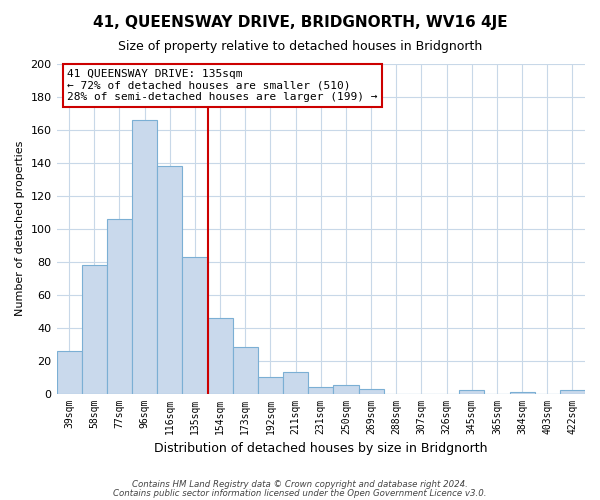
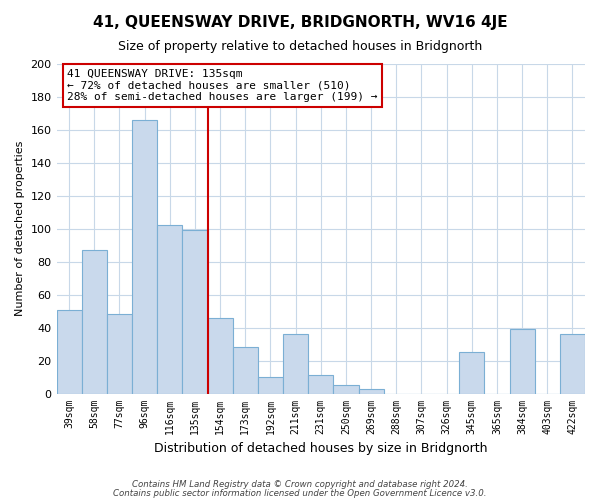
39sqm: 26 -> 51
58sqm: 78 -> 87
77sqm: 106 -> 48
116sqm: 138 -> 102
135sqm: 83 -> 99
211sqm: 13 -> 36
231sqm: 4 -> 11
345sqm: 2 -> 25
384sqm: 1 -> 39
422sqm: 2 -> 36
